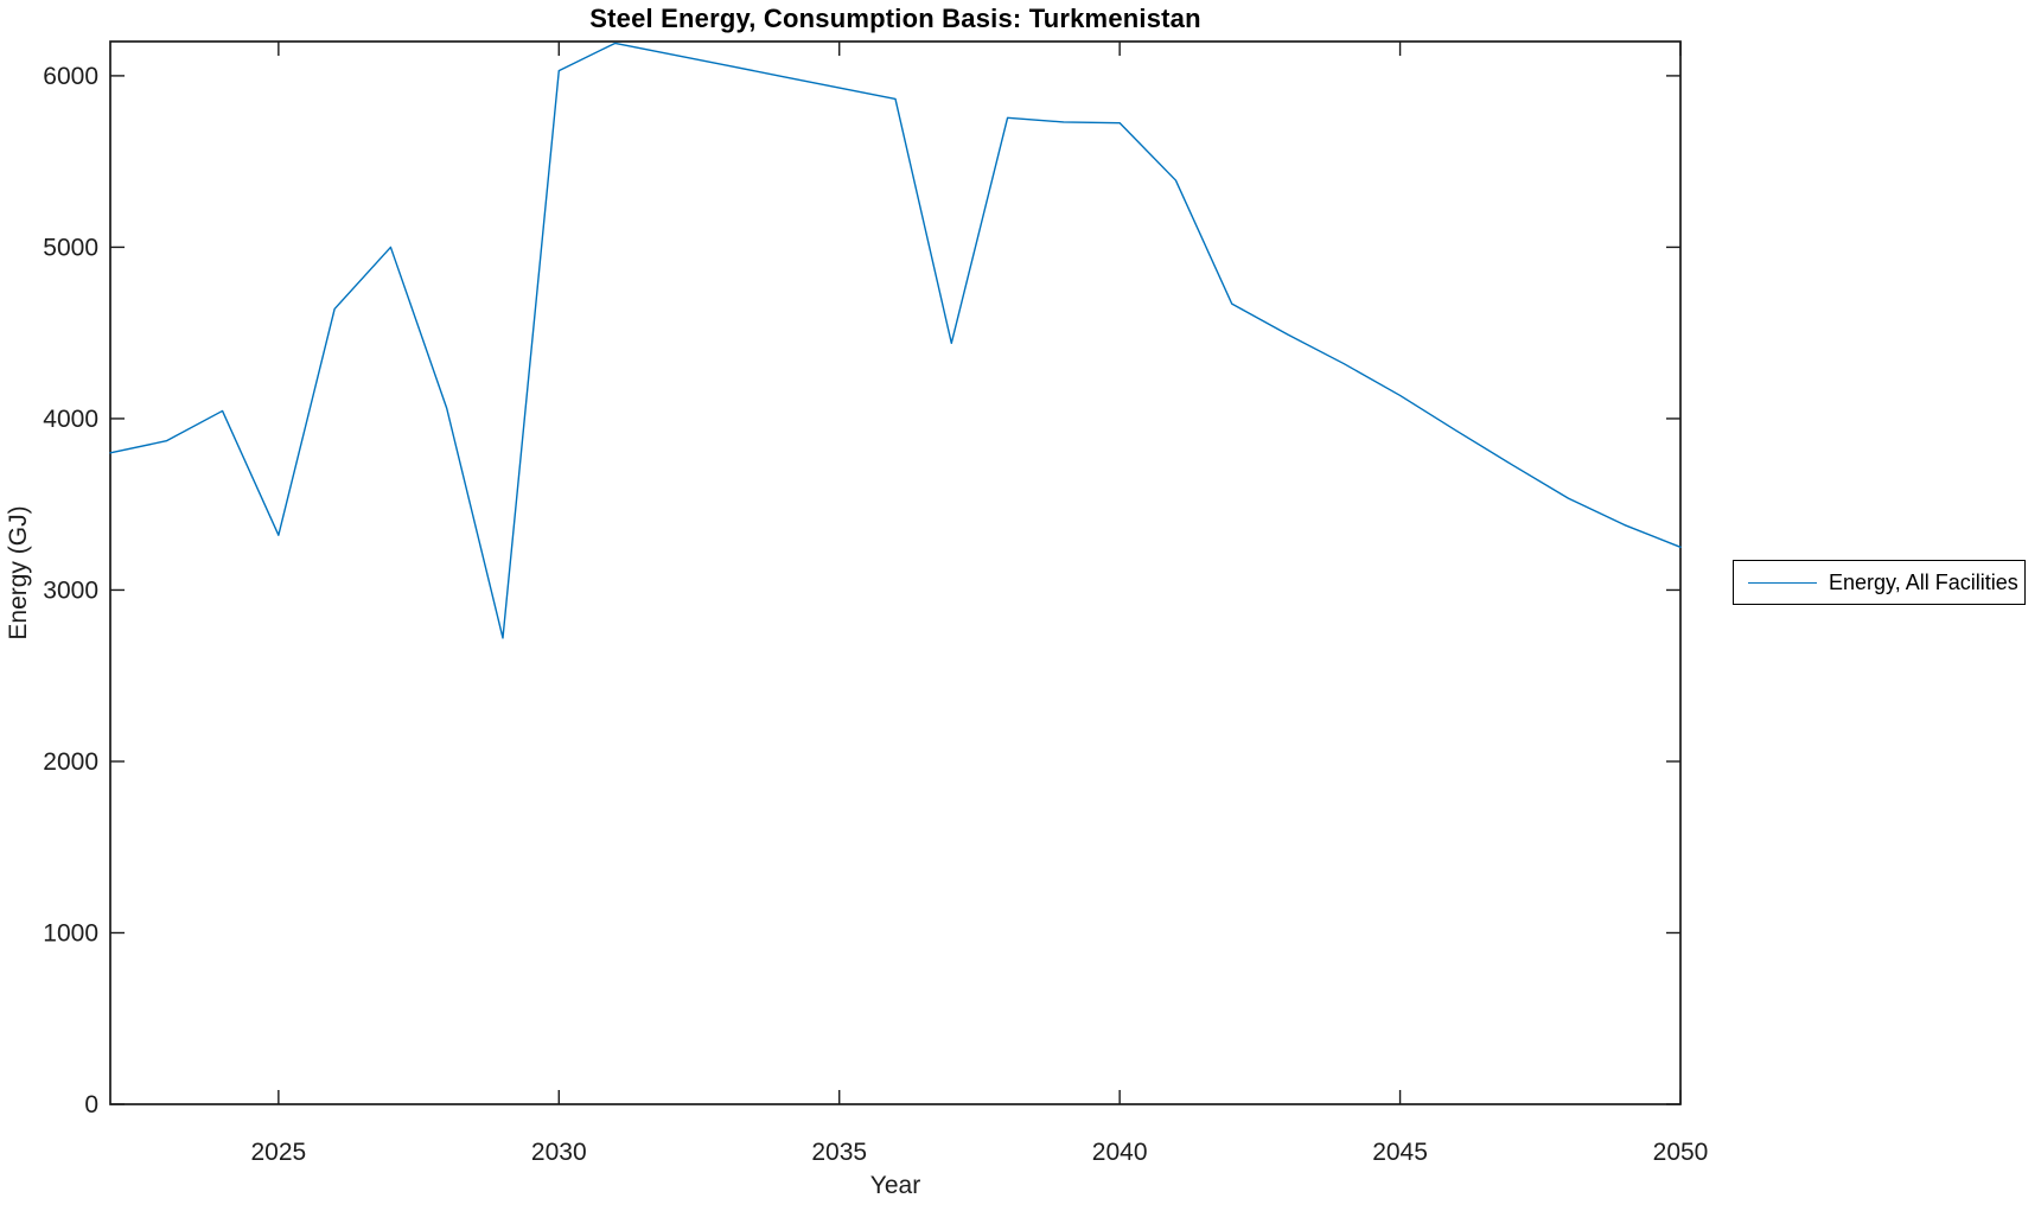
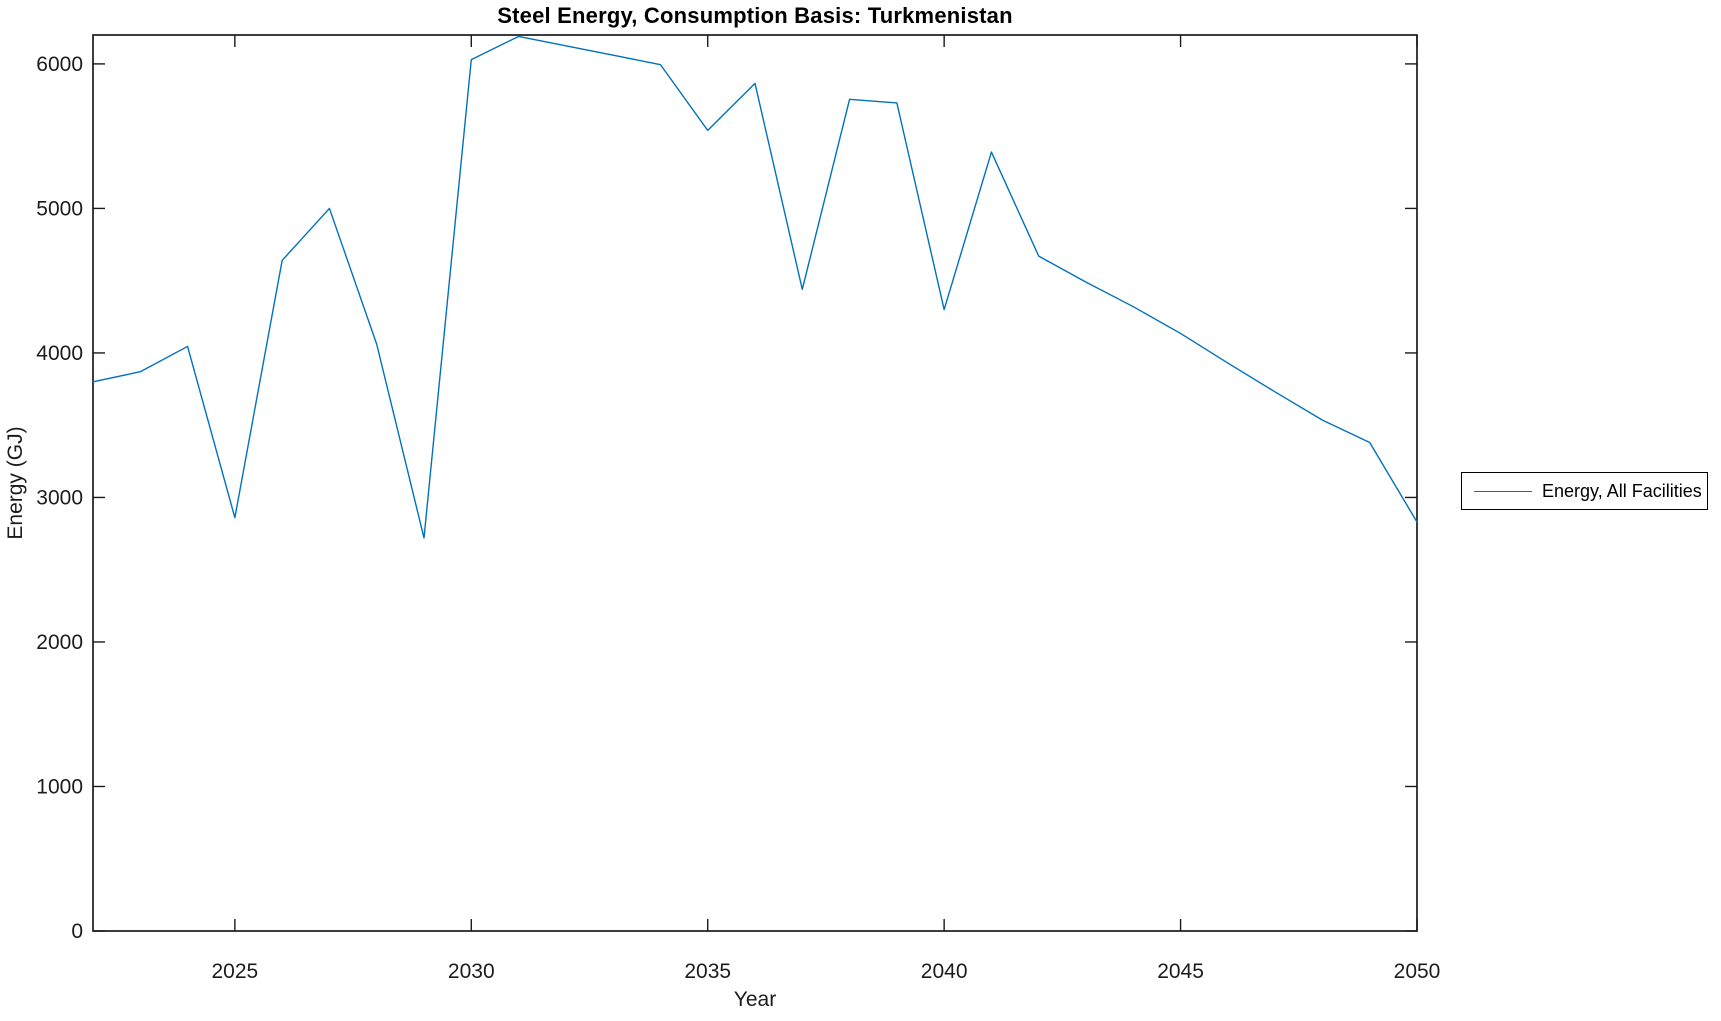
2025: 3320 -> 2860
2035: 5930 -> 5540
2040: 5720 -> 4300
2050: 3250 -> 2830
